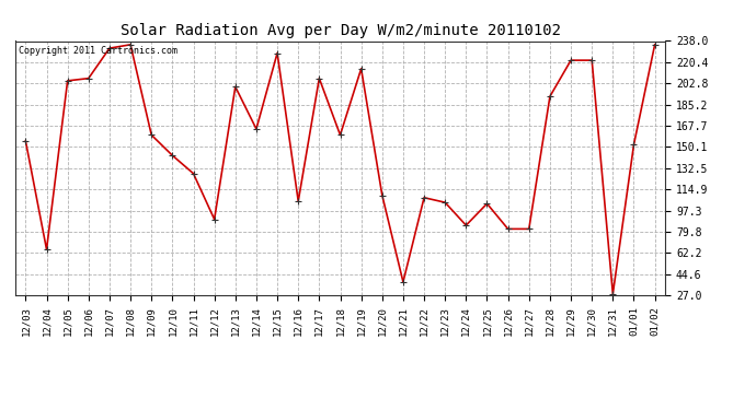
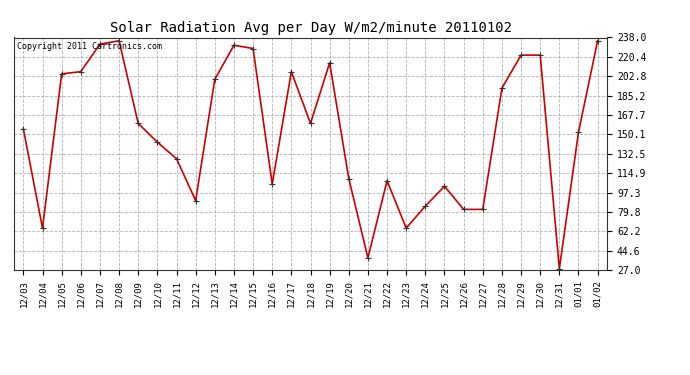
12/14: 165 -> 231
12/23: 104 -> 65
